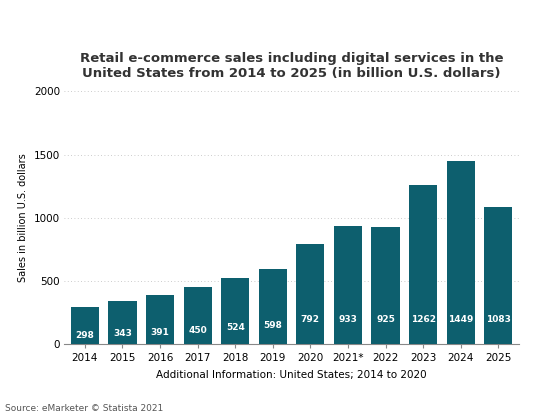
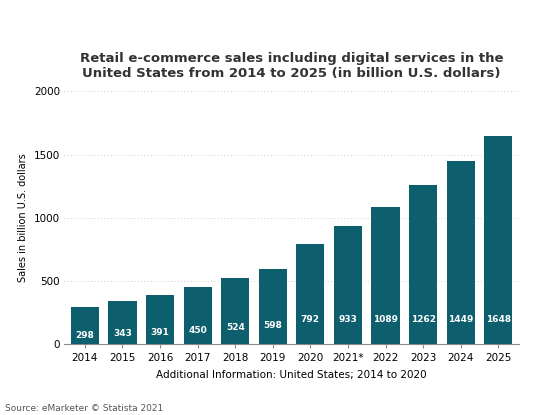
2022: 925 -> 1089
2025: 1083 -> 1648
